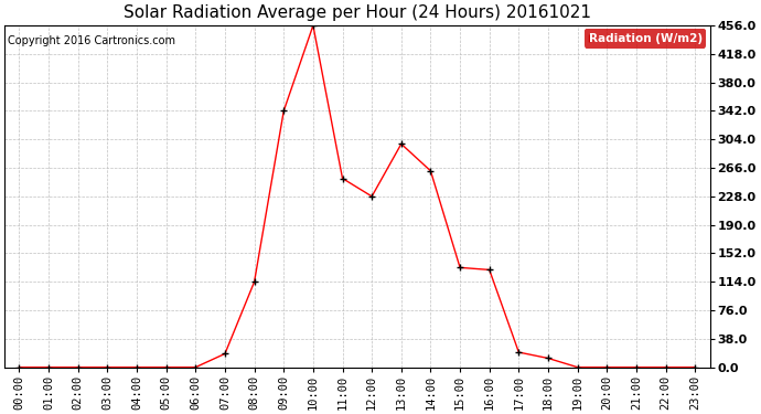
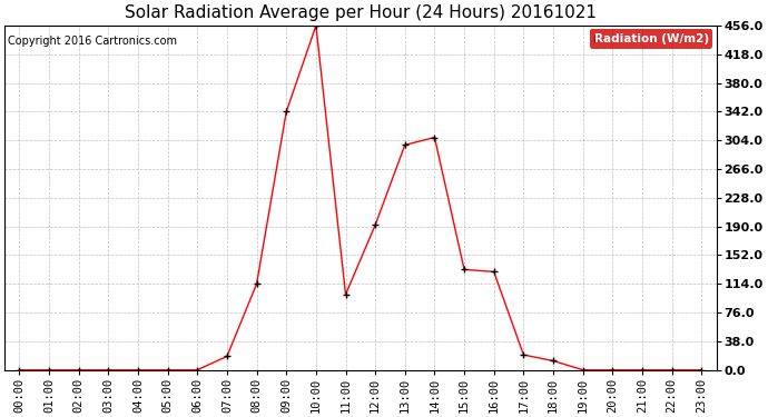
11:00: 252 -> 100
12:00: 228 -> 192
14:00: 262 -> 308
